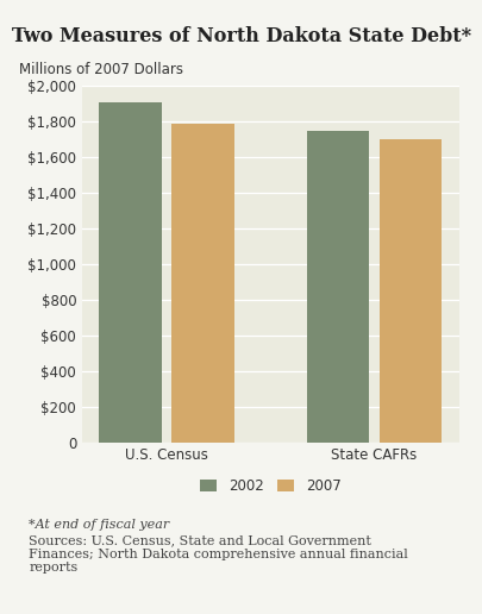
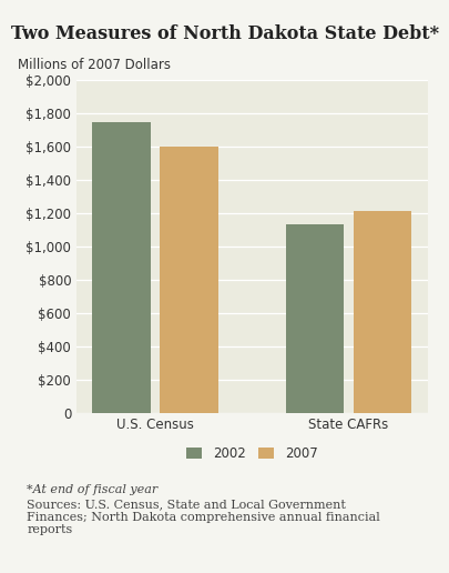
2002/U.S. Census: $1,910 -> $1,750
2007/U.S. Census: $1,790 -> $1,600
2002/State CAFRs: $1,750 -> $1,130
2007/State CAFRs: $1,700 -> $1,210
